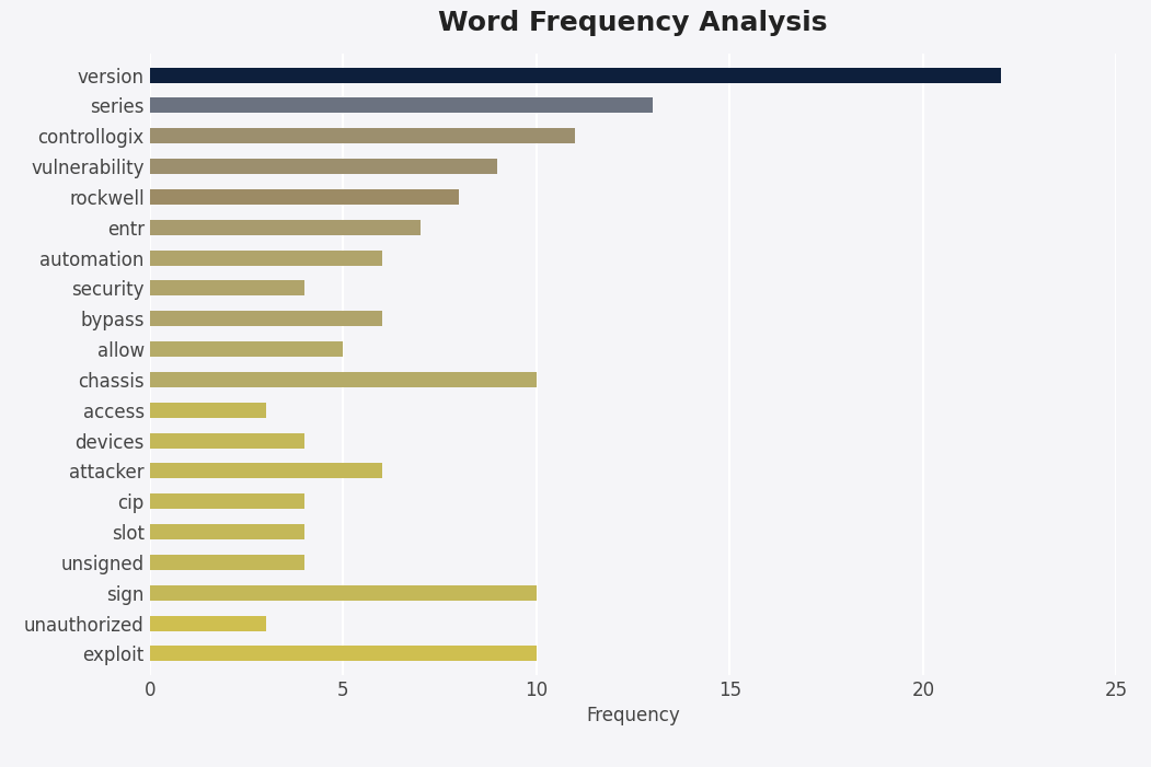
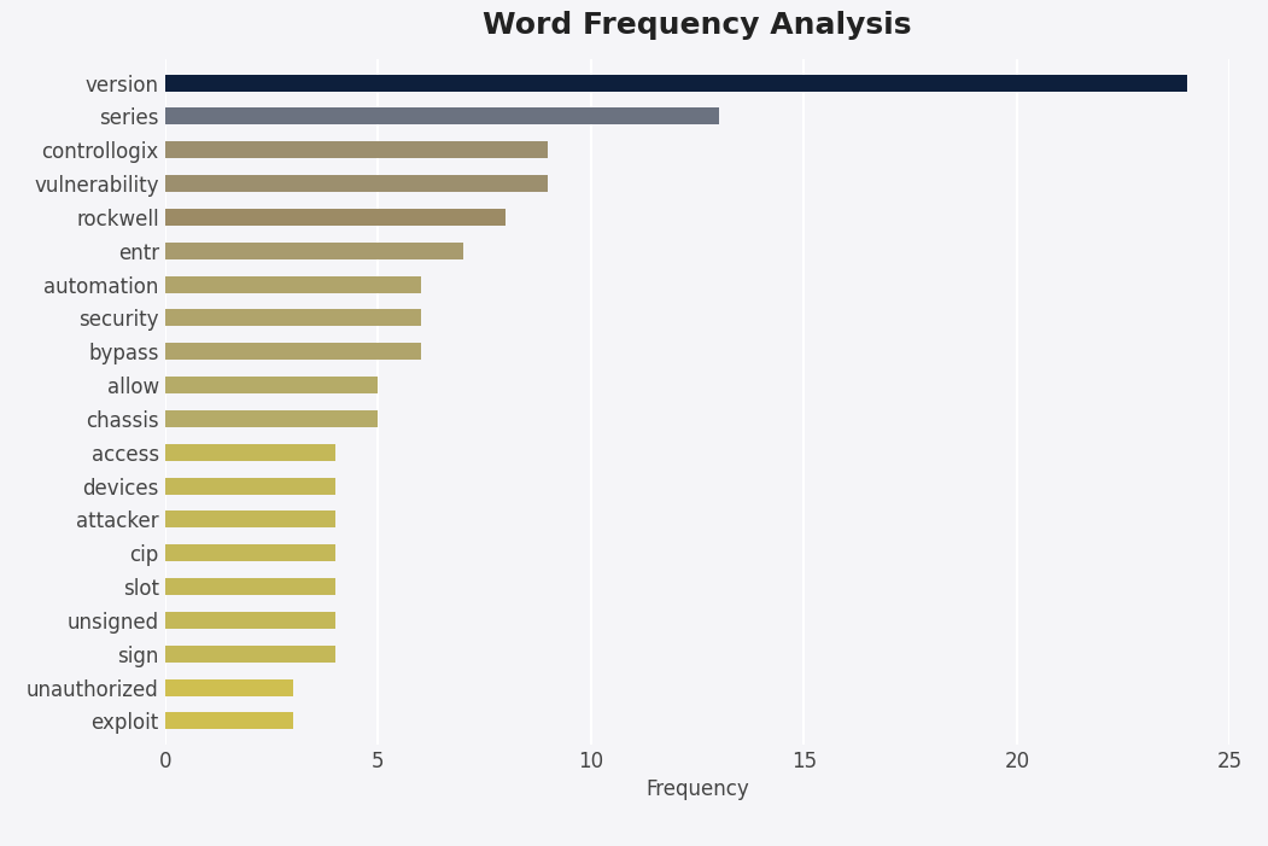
version: 22 -> 24
controllogix: 11 -> 9
security: 4 -> 6
chassis: 10 -> 5
access: 3 -> 4
attacker: 6 -> 4
sign: 10 -> 4
exploit: 10 -> 3
